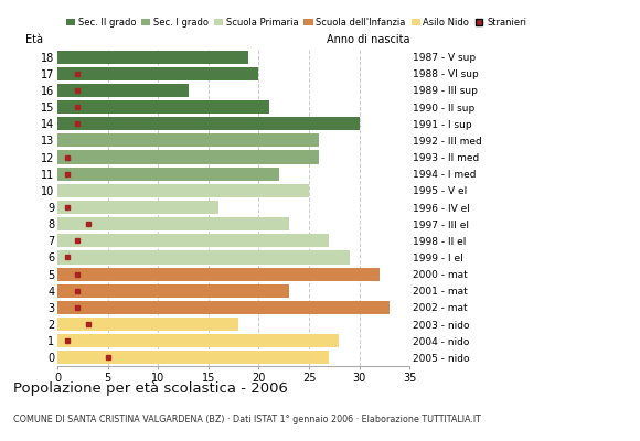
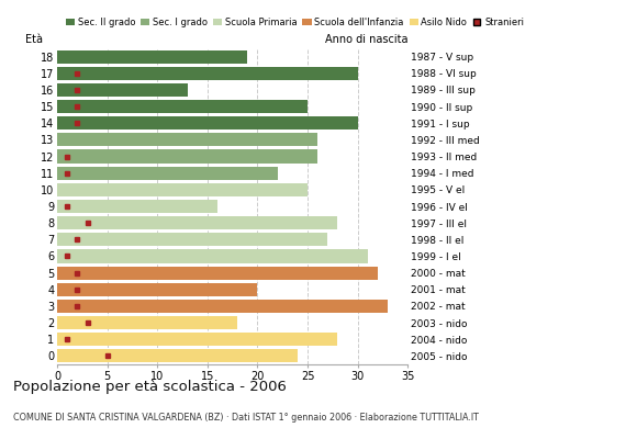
17: 20 -> 30
15: 21 -> 25
8: 23 -> 28
6: 29 -> 31
4: 23 -> 20
0: 27 -> 24
